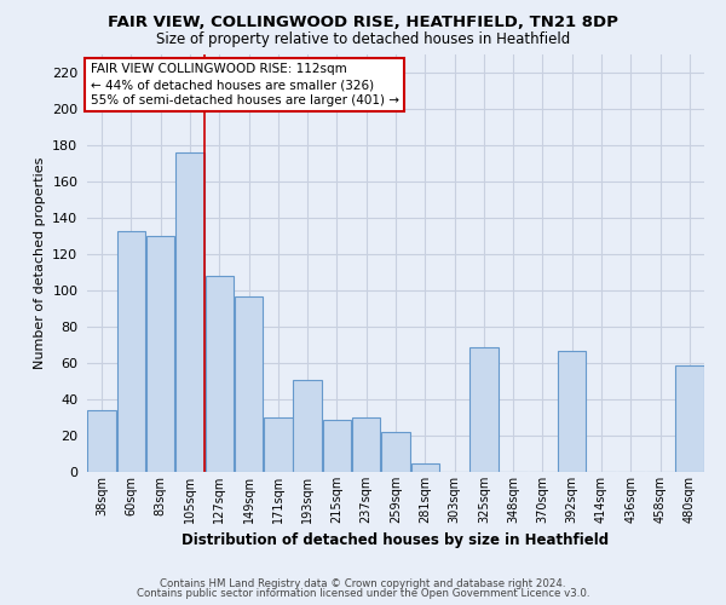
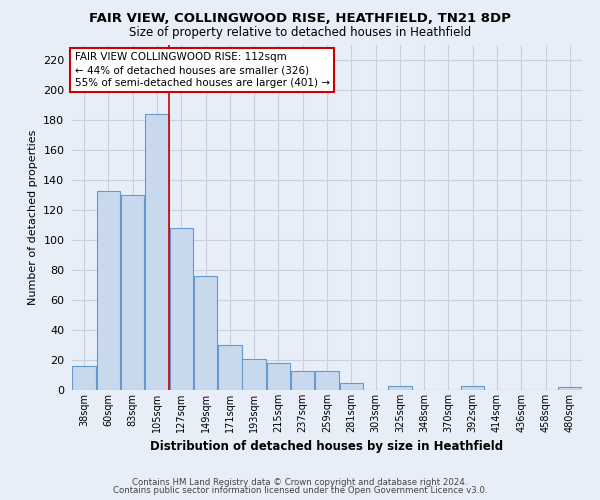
38sqm: 34 -> 16
105sqm: 176 -> 184
149sqm: 97 -> 76
193sqm: 51 -> 21
215sqm: 29 -> 18
237sqm: 30 -> 13
259sqm: 22 -> 13
325sqm: 69 -> 3
392sqm: 67 -> 3
480sqm: 59 -> 2
